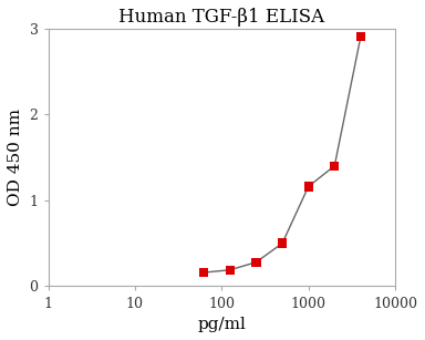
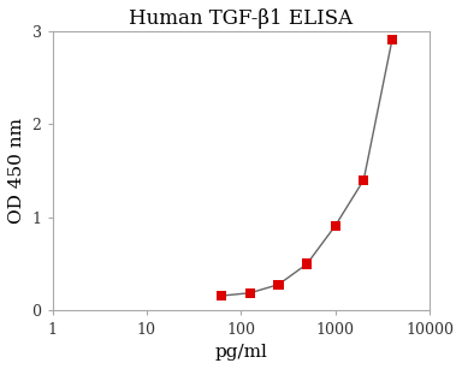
1000: 1.16 -> 0.91
